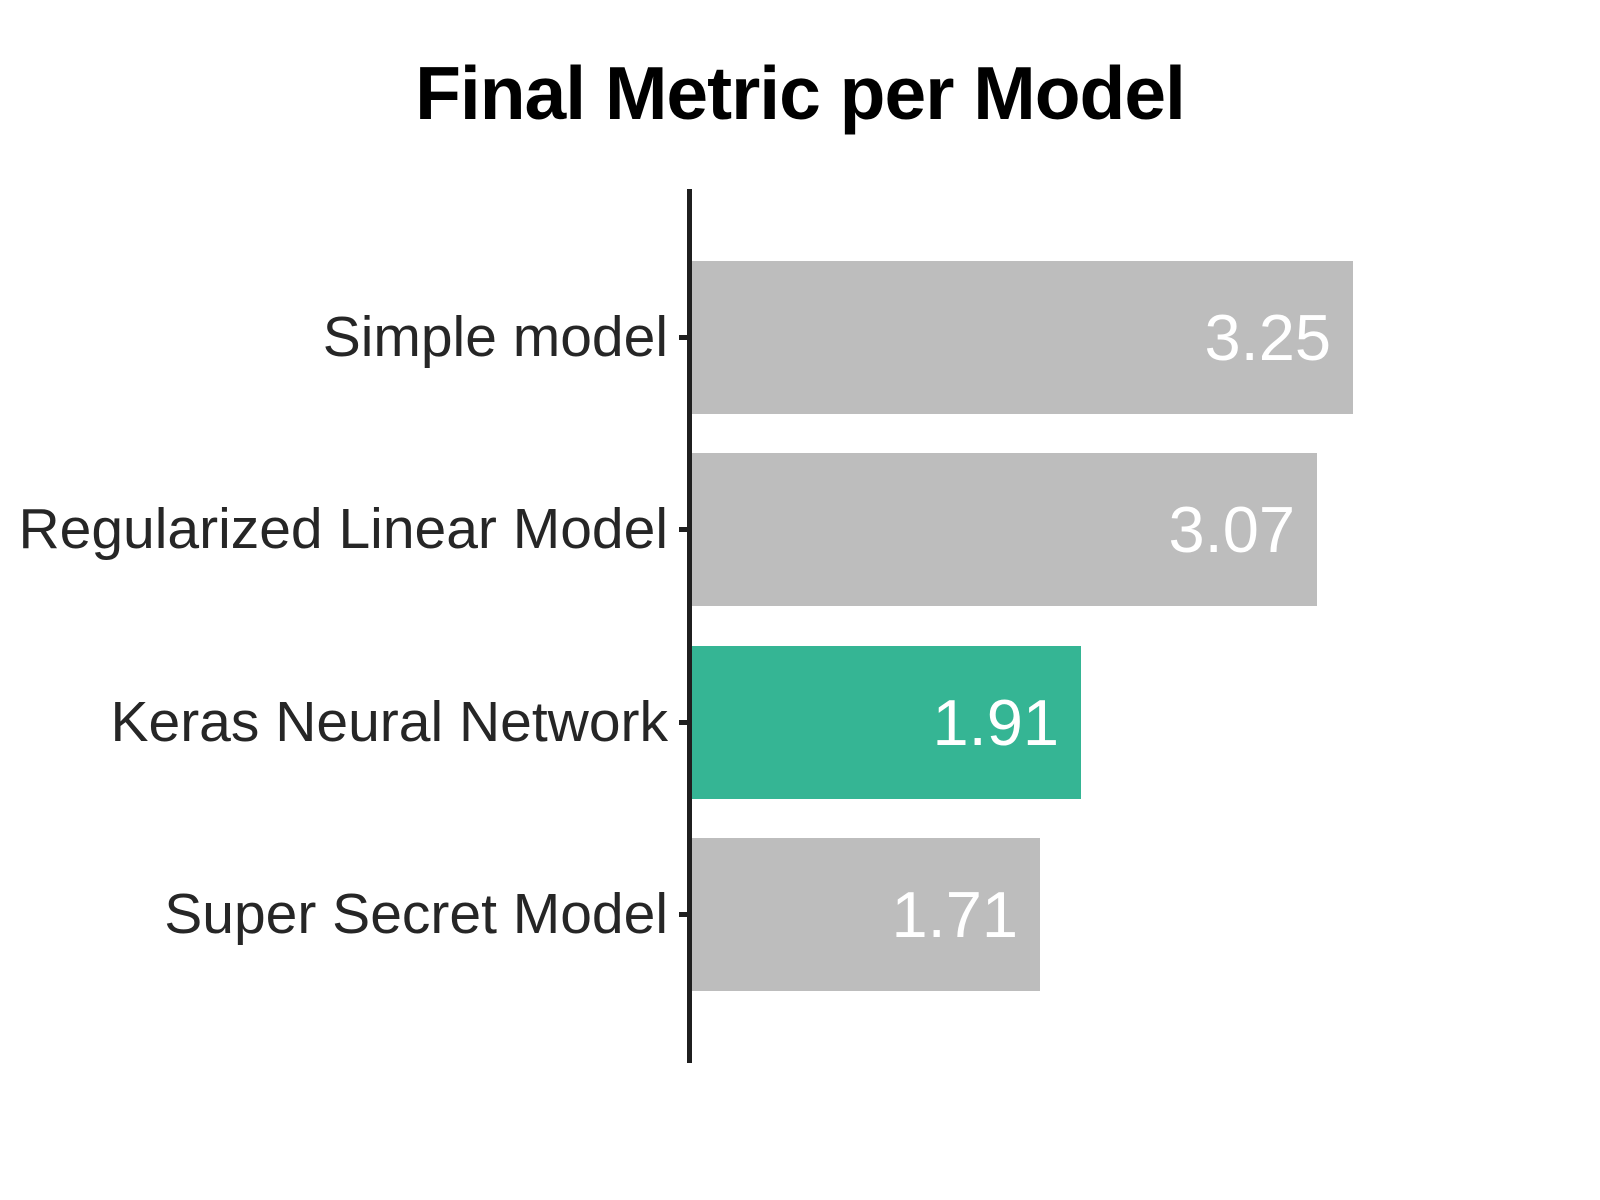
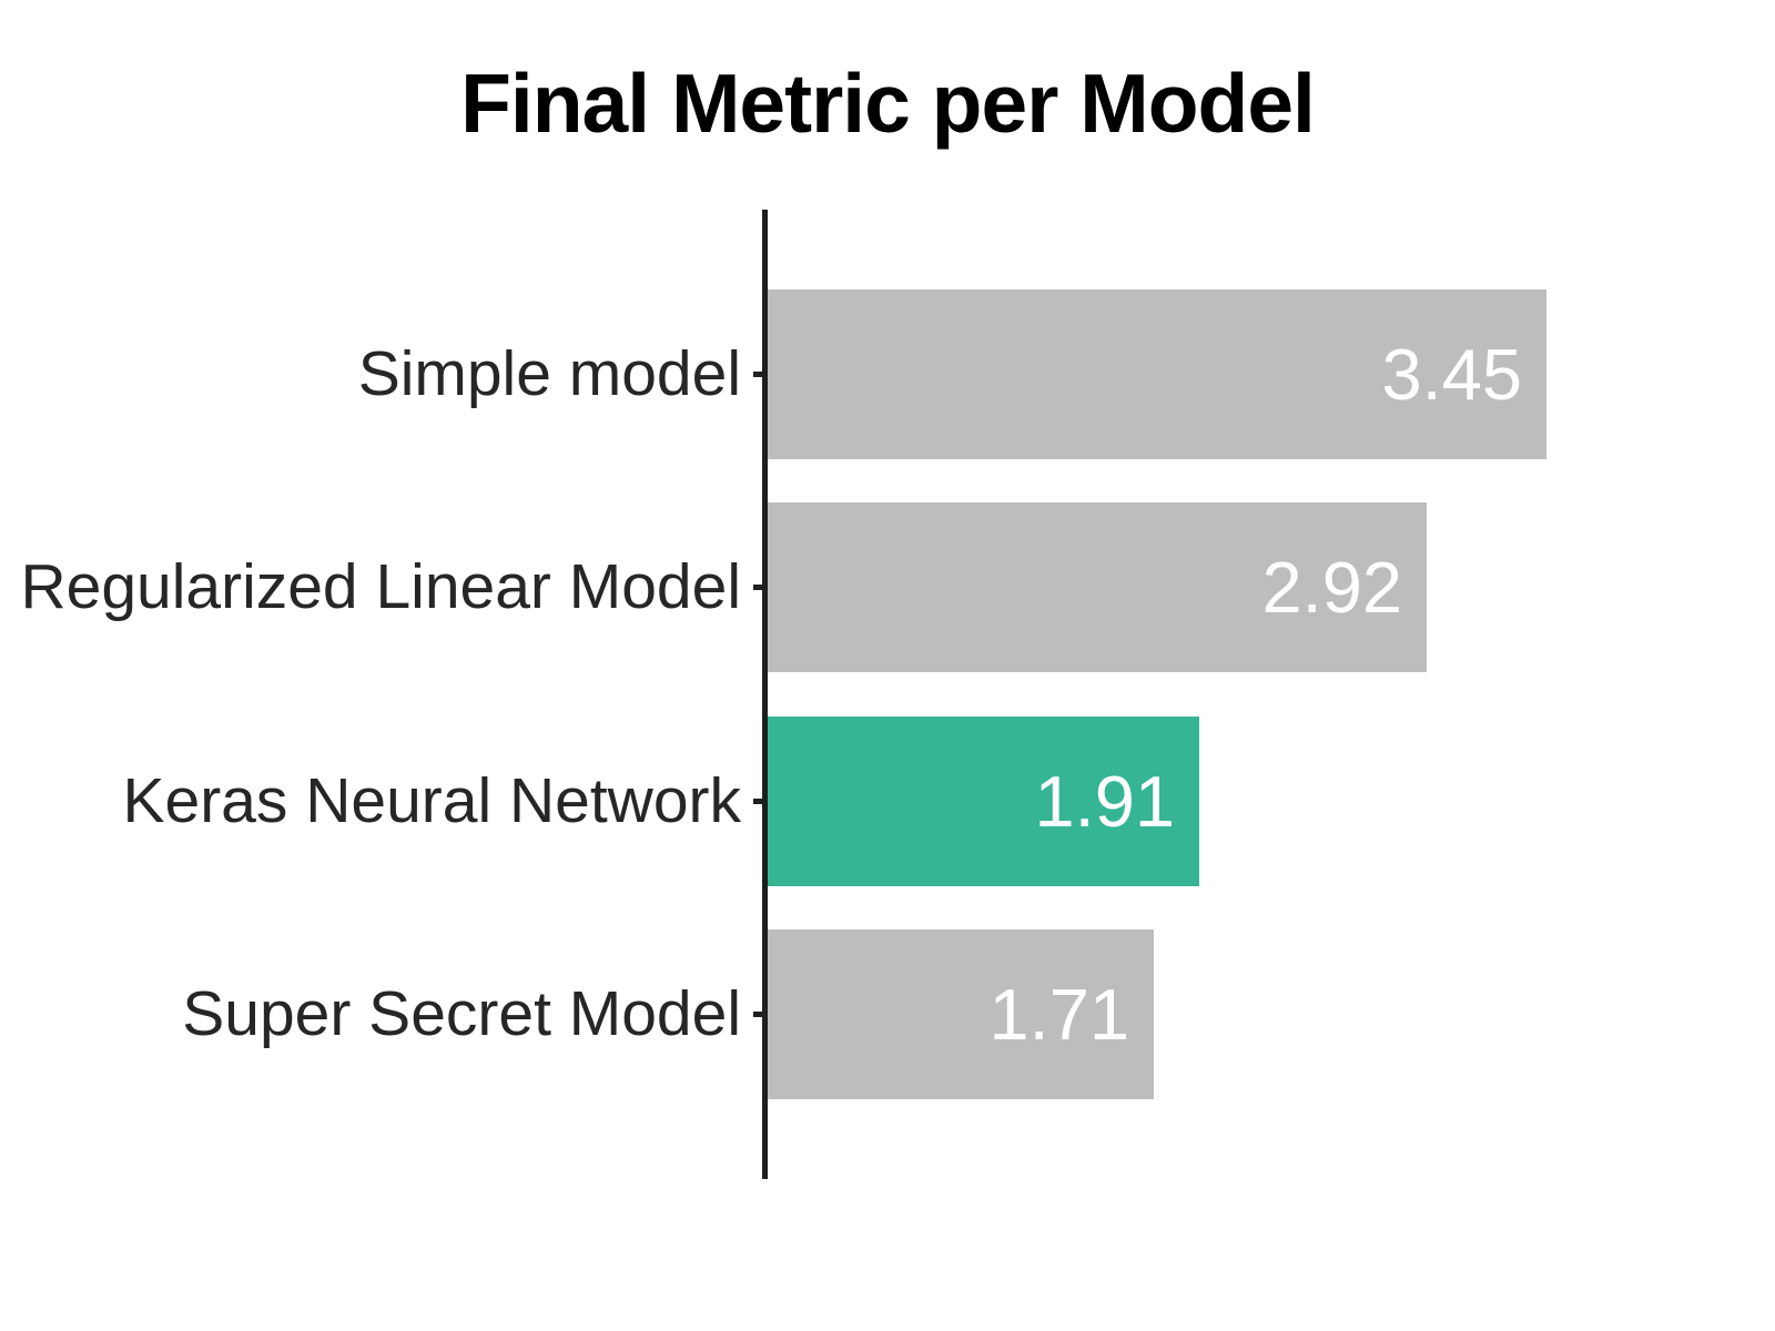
Simple model: 3.25 -> 3.45
Regularized Linear Model: 3.07 -> 2.92
